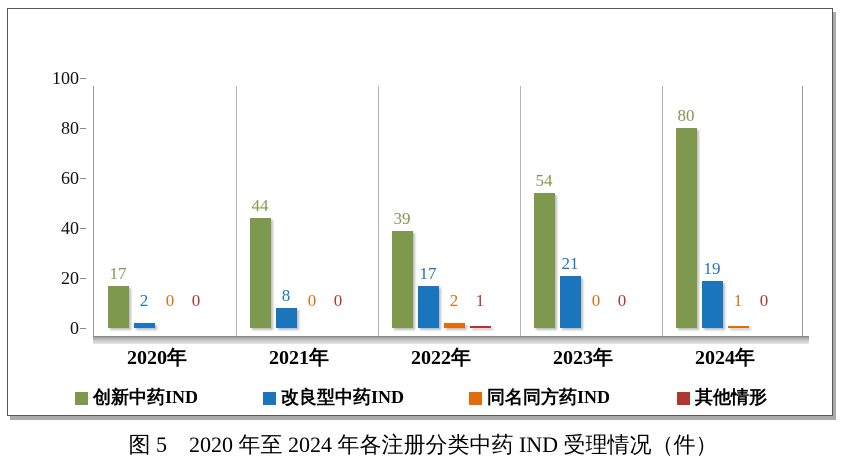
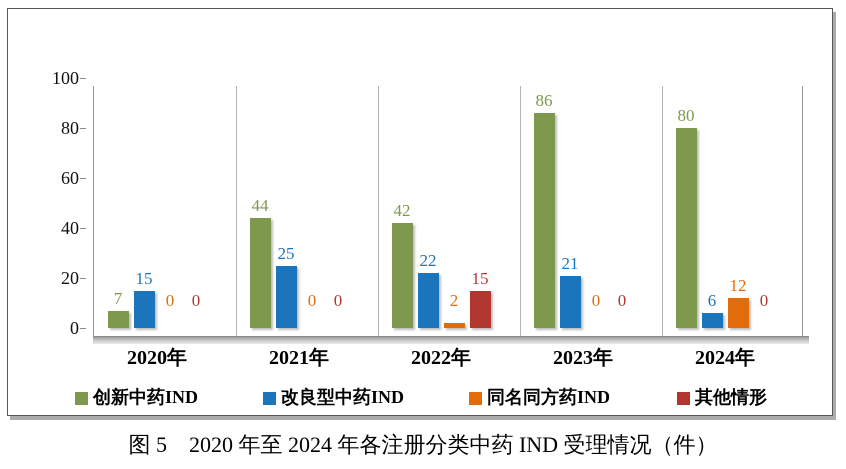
创新中药IND/2020年: 17 -> 7
改良型中药IND/2020年: 2 -> 15
改良型中药IND/2021年: 8 -> 25
创新中药IND/2022年: 39 -> 42
改良型中药IND/2022年: 17 -> 22
其他情形/2022年: 1 -> 15
创新中药IND/2023年: 54 -> 86
改良型中药IND/2024年: 19 -> 6
同名同方药IND/2024年: 1 -> 12
